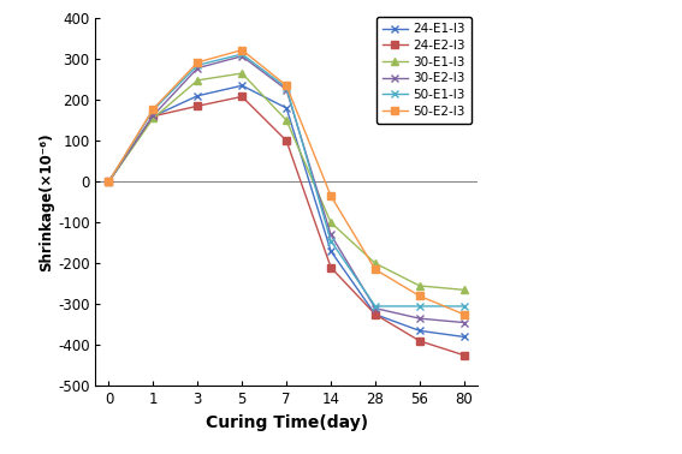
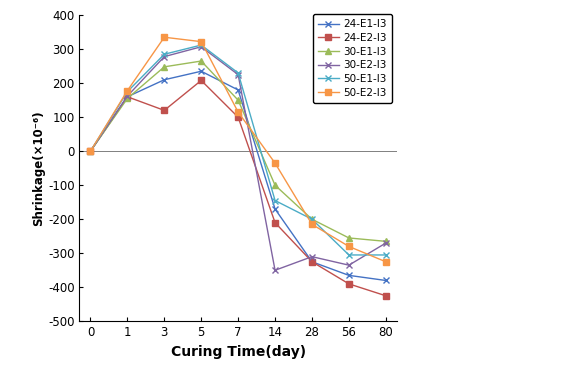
24-E2-I3/3: 185 -> 120
50-E2-I3/3: 292 -> 335
50-E2-I3/7: 235 -> 115
30-E2-I3/14: -130 -> -350
50-E1-I3/28: -305 -> -200
30-E2-I3/80: -345 -> -270
